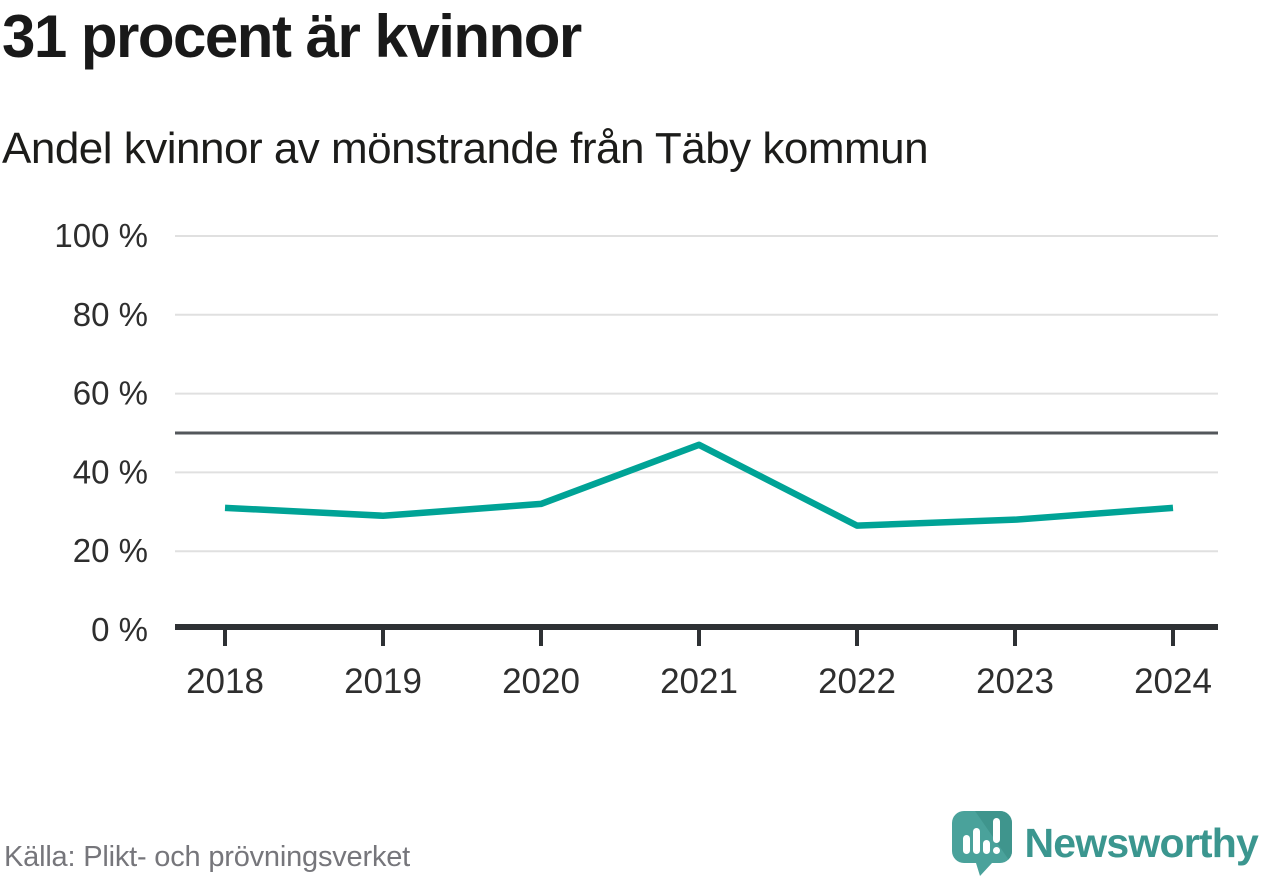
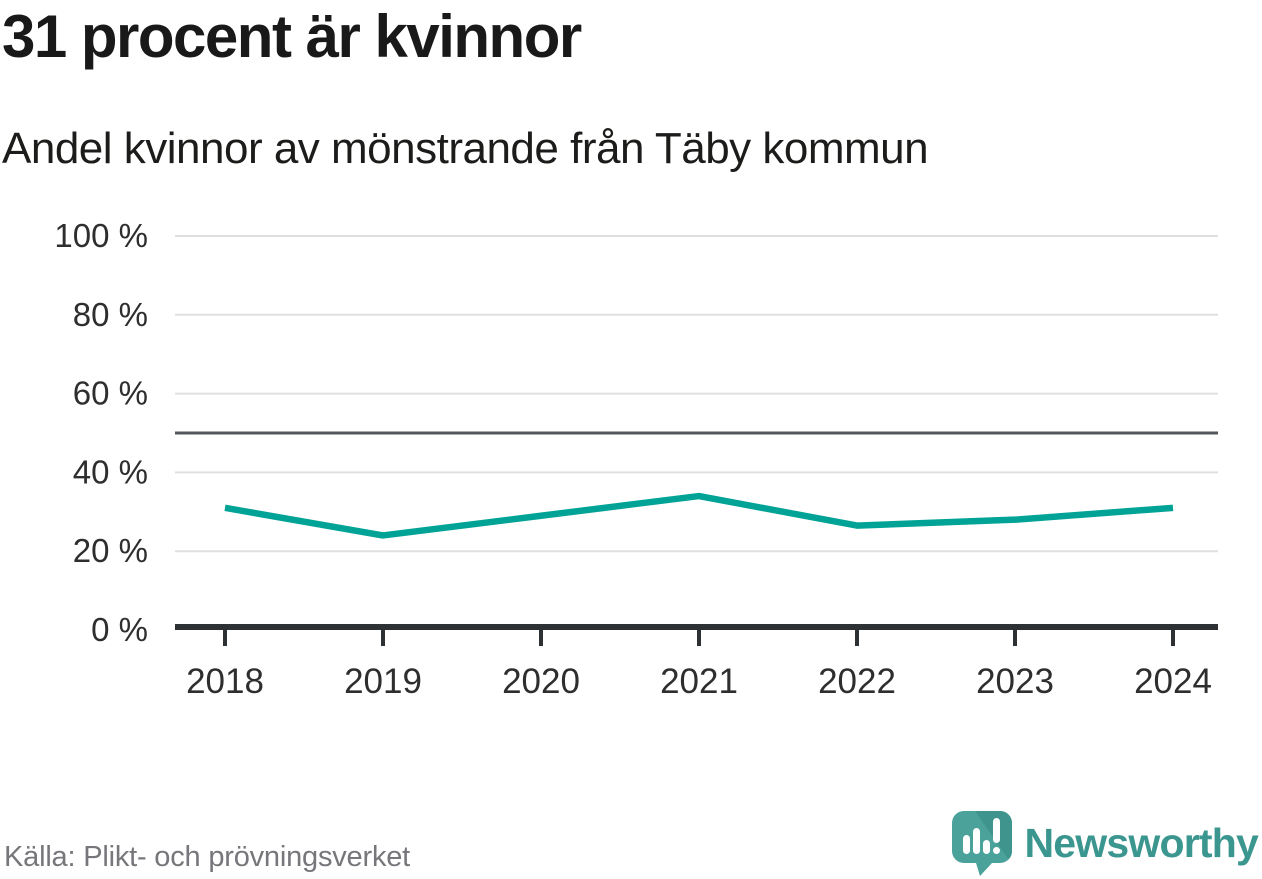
2019: 29% -> 24%
2020: 32% -> 29%
2021: 47% -> 34%
